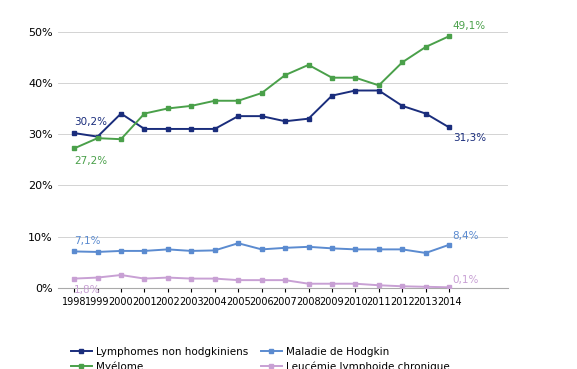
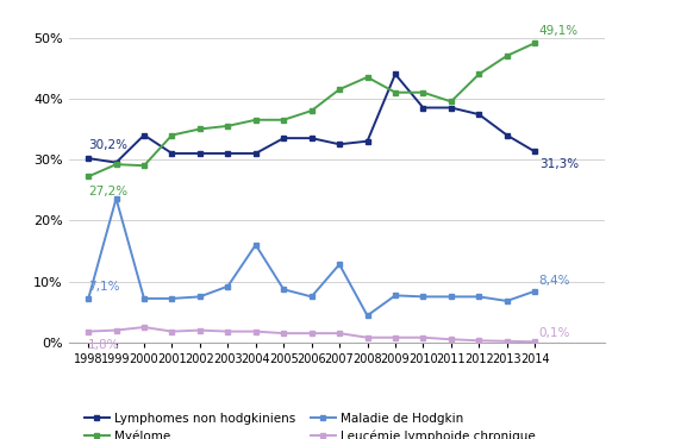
Maladie de Hodgkin/1999: 7.0% -> 23.6%
Maladie de Hodgkin/2003: 7.2% -> 9.2%
Maladie de Hodgkin/2004: 7.3% -> 16.0%
Maladie de Hodgkin/2007: 7.8% -> 12.8%
Maladie de Hodgkin/2008: 8.0% -> 4.4%
Lymphomes non hodgkiniens/2009: 37.5% -> 44.0%
Lymphomes non hodgkiniens/2012: 35.5% -> 37.4%
